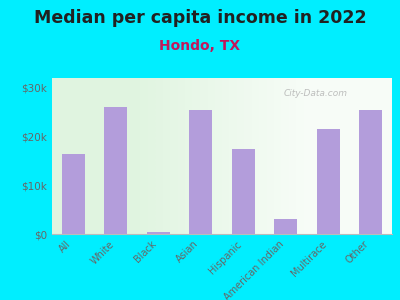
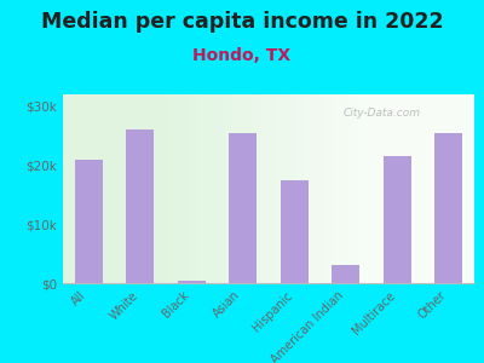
All: $16.5k -> $21.0k
